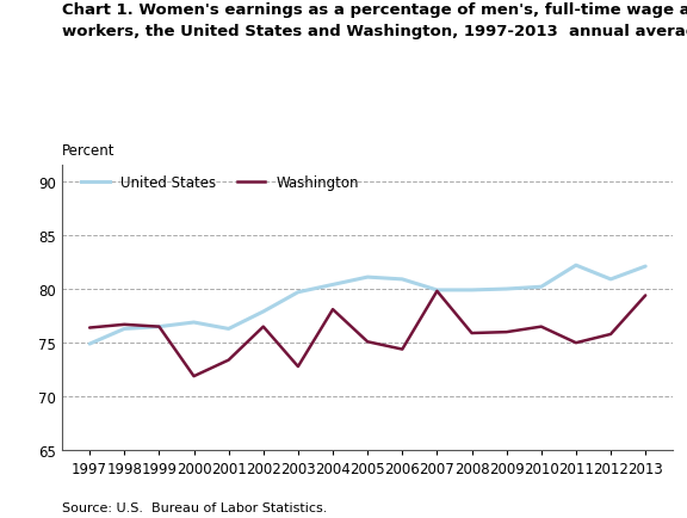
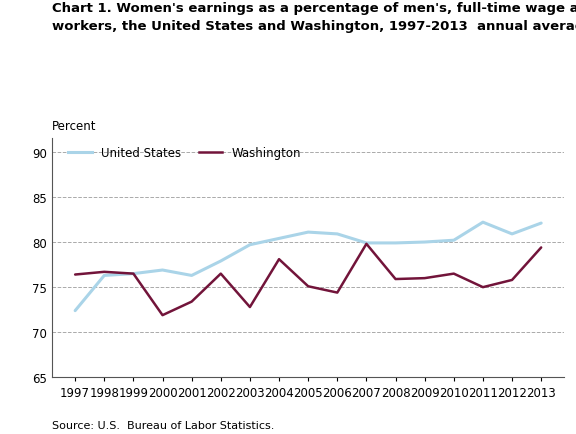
United States/1997: 74.9 -> 72.4
